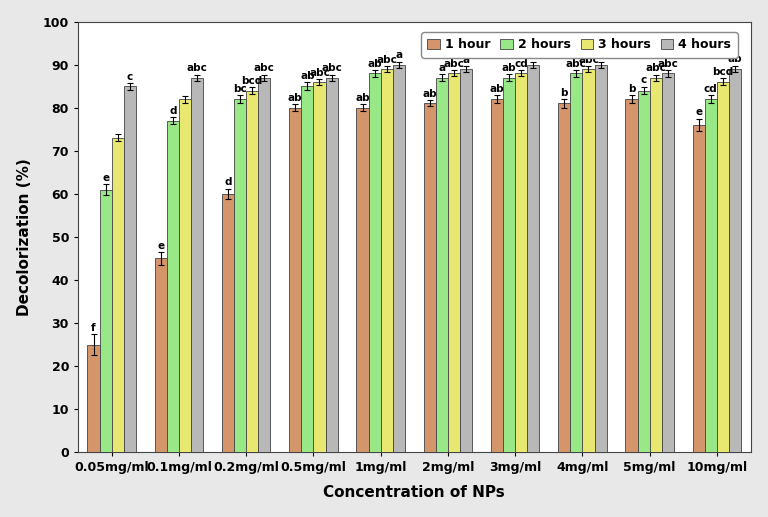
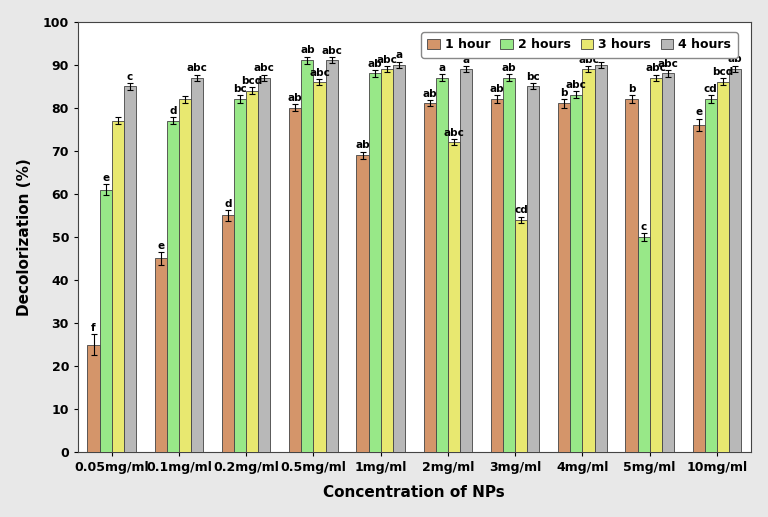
3 hours/0.05mg/ml: 73 -> 77
1 hour/0.2mg/ml: 60 -> 55
2 hours/0.5mg/ml: 85 -> 91
4 hours/0.5mg/ml: 87 -> 91
1 hour/1mg/ml: 80 -> 69
3 hours/2mg/ml: 88 -> 72
3 hours/3mg/ml: 88 -> 54
4 hours/3mg/ml: 90 -> 85
2 hours/4mg/ml: 88 -> 83
2 hours/5mg/ml: 84 -> 50
